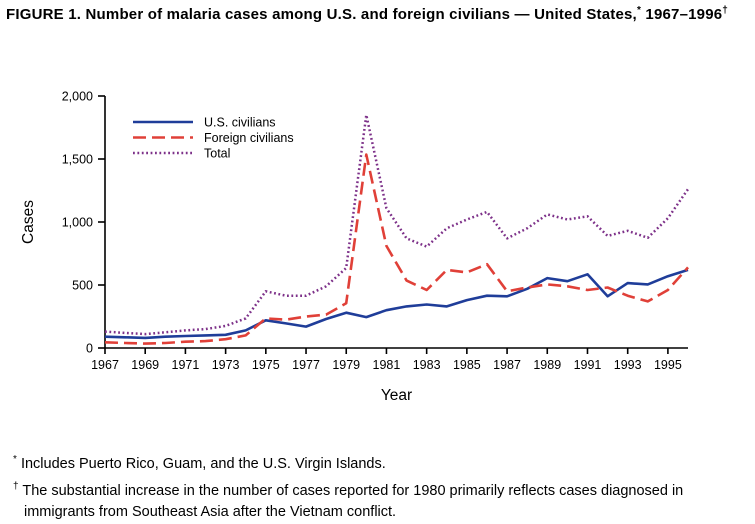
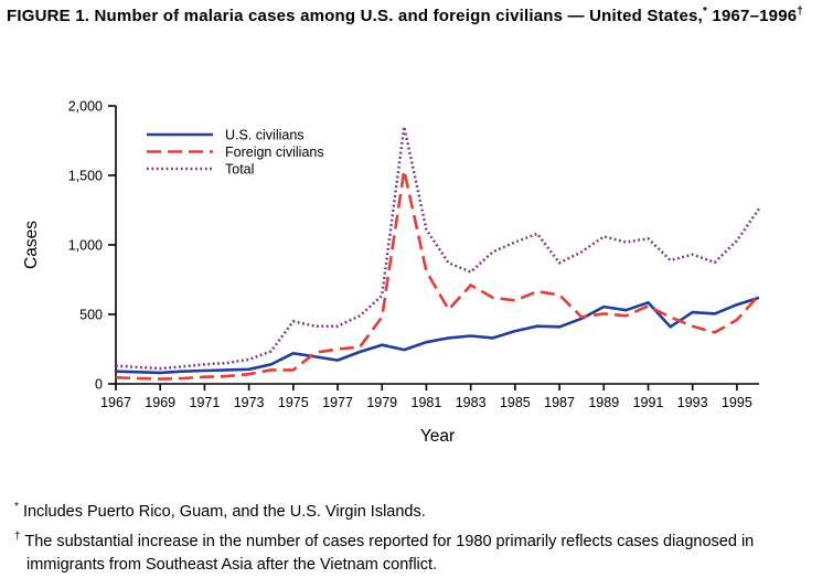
Foreign civilians/1975: 240 -> 100
Foreign civilians/1979: 360 -> 480
Foreign civilians/1983: 460 -> 710
Foreign civilians/1987: 450 -> 640
Foreign civilians/1991: 460 -> 560
